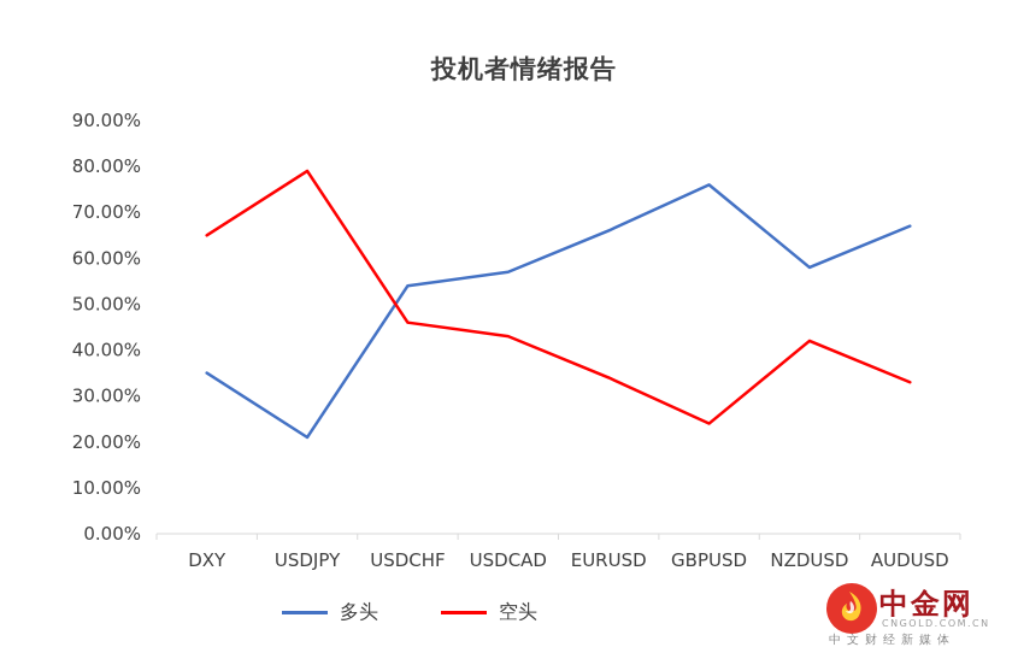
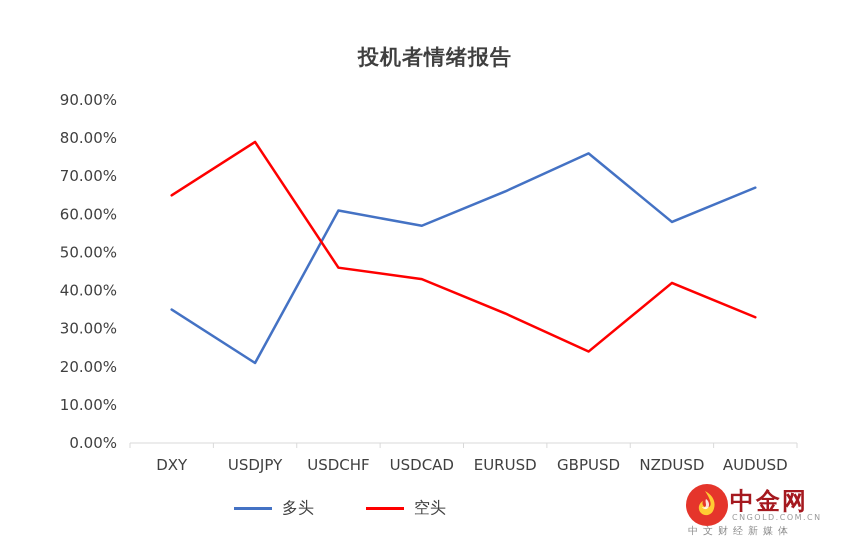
多头/USDCHF: 54% -> 61%
